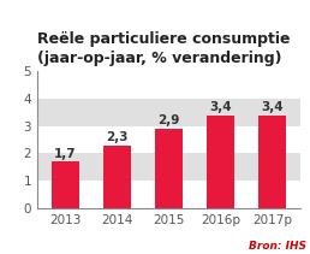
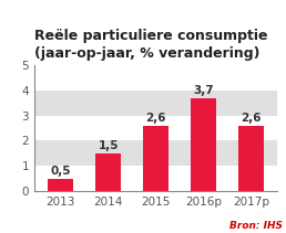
2013: 1,7 -> 0,5
2014: 2,3 -> 1,5
2015: 2,9 -> 2,6
2016p: 3,4 -> 3,7
2017p: 3,4 -> 2,6
